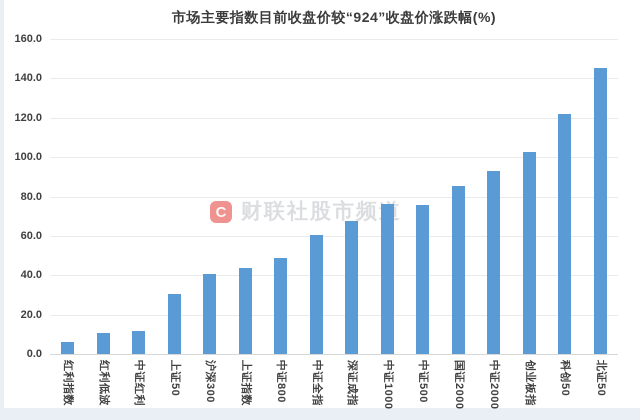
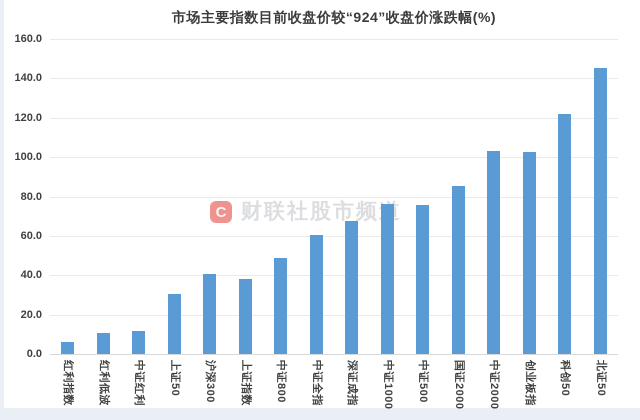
上证指数: 44 -> 38
中证2000: 93 -> 103
